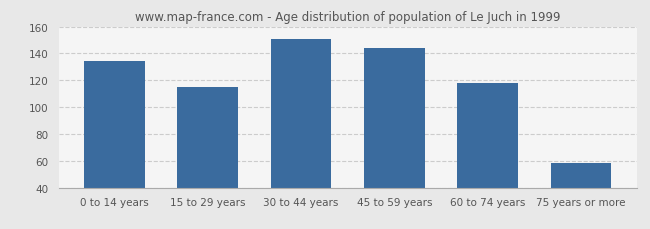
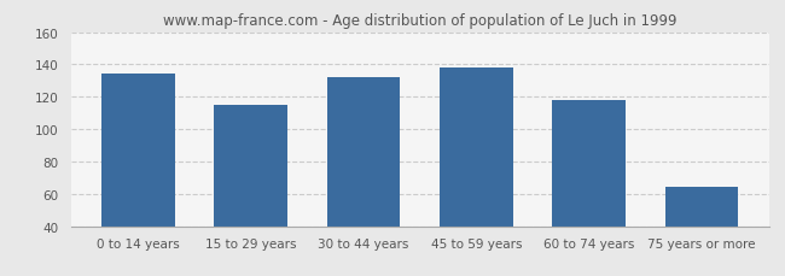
30 to 44 years: 151 -> 132
45 to 59 years: 144 -> 138
75 years or more: 58 -> 64
